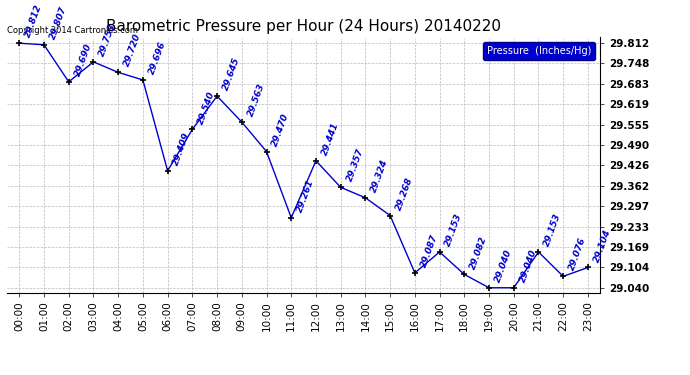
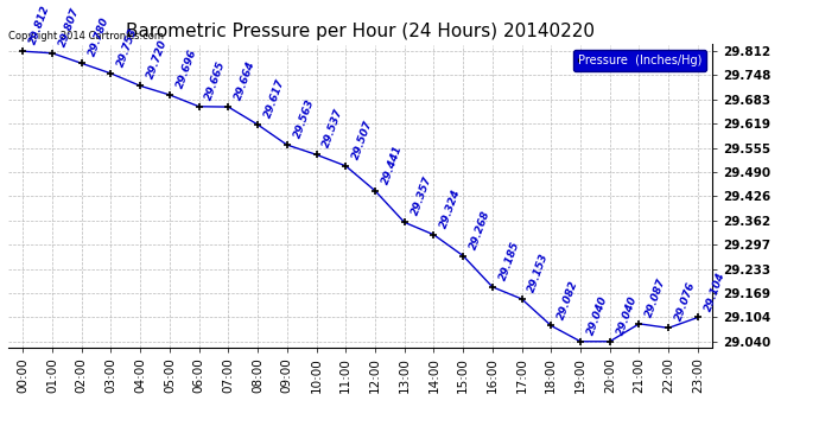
02:00: 29.690 -> 29.780
06:00: 29.409 -> 29.665
07:00: 29.540 -> 29.664
08:00: 29.645 -> 29.617
10:00: 29.470 -> 29.537
11:00: 29.261 -> 29.507
16:00: 29.087 -> 29.185
21:00: 29.153 -> 29.087
